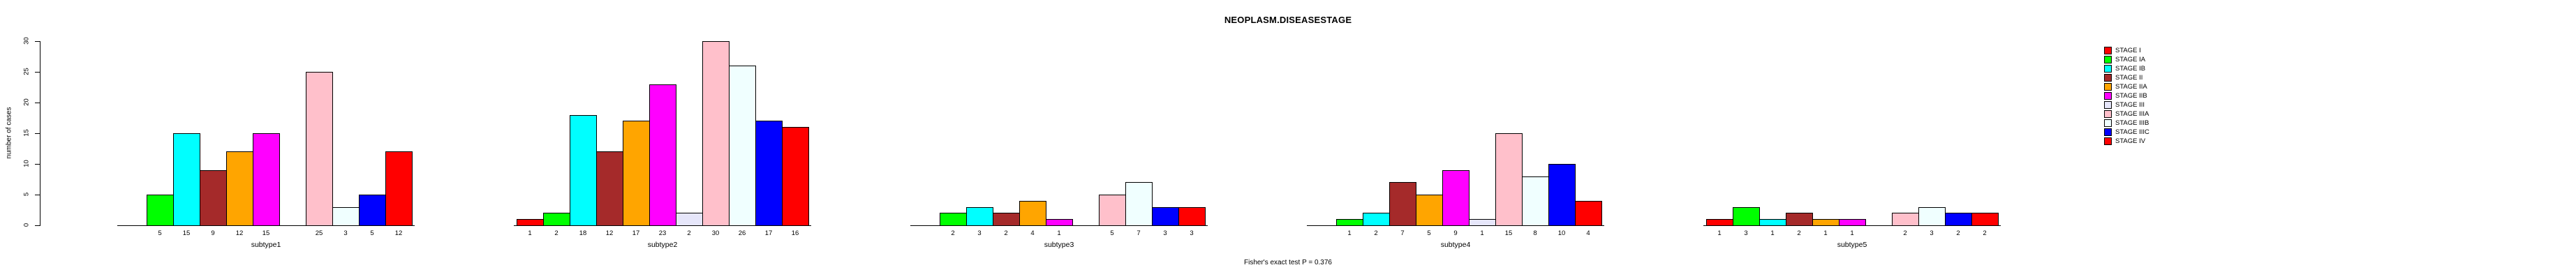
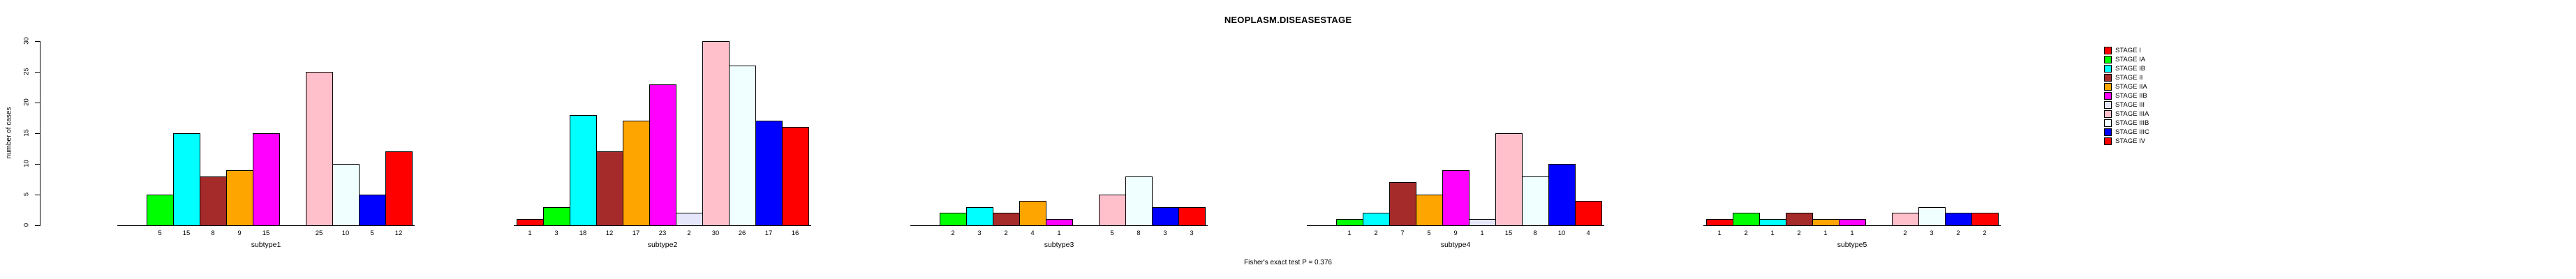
STAGE II/subtype1: 9 -> 8
STAGE IIA/subtype1: 12 -> 9
STAGE IIIB/subtype1: 3 -> 10
STAGE IA/subtype2: 2 -> 3
STAGE IIIB/subtype3: 7 -> 8
STAGE IA/subtype5: 3 -> 2
